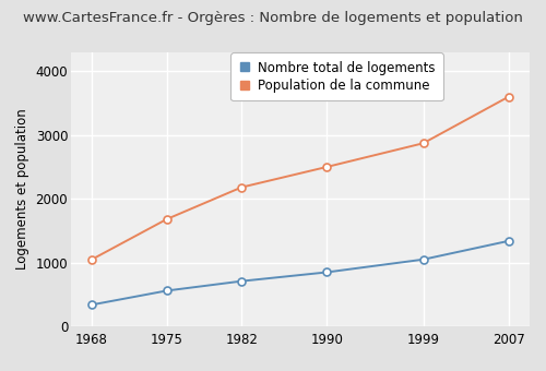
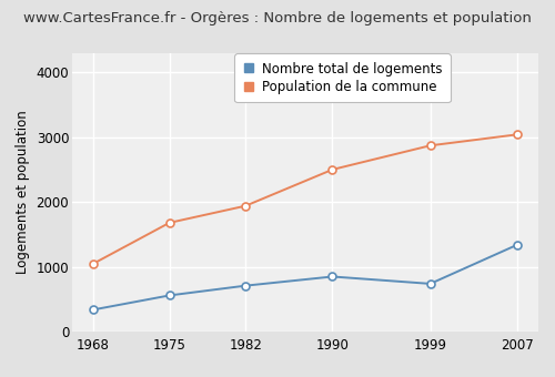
Population de la commune/1982: 2180 -> 1940
Nombre total de logements/1999: 1050 -> 740
Population de la commune/2007: 3600 -> 3040
